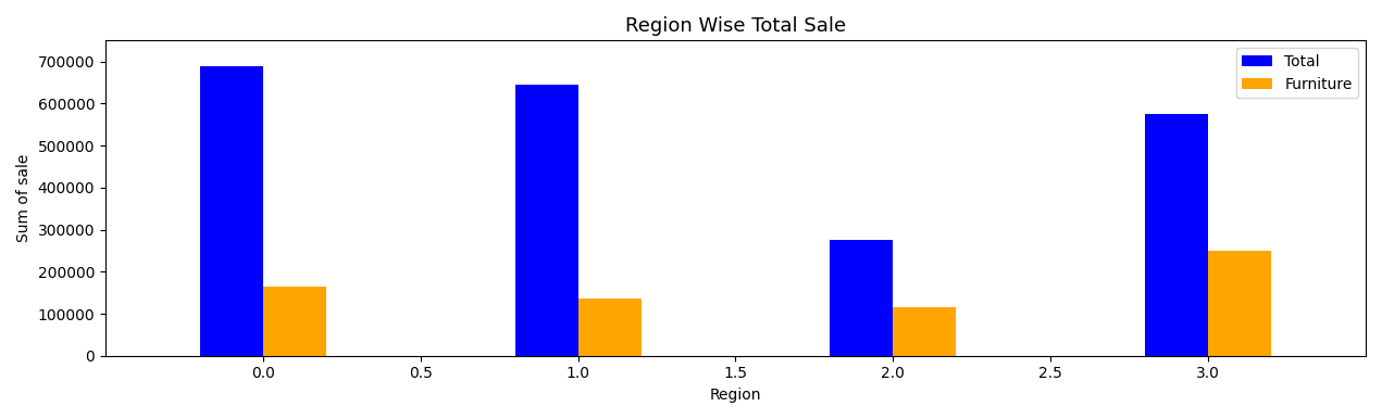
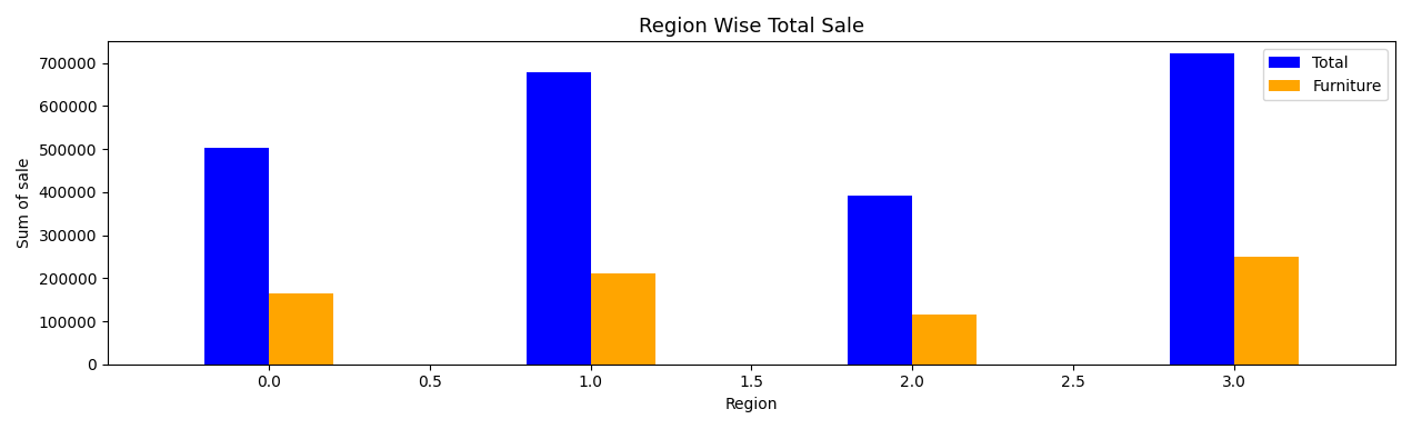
Total/0.0: 690000 -> 502000
Total/1.0: 645000 -> 678000
Furniture/1.0: 135000 -> 210000
Total/2.0: 275000 -> 392000
Total/3.0: 575000 -> 722000
